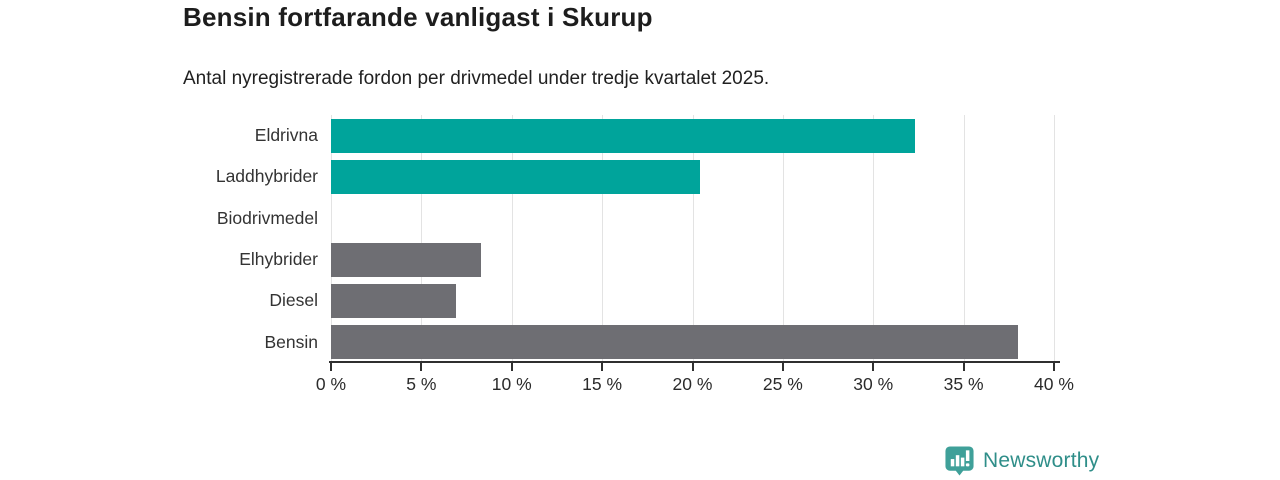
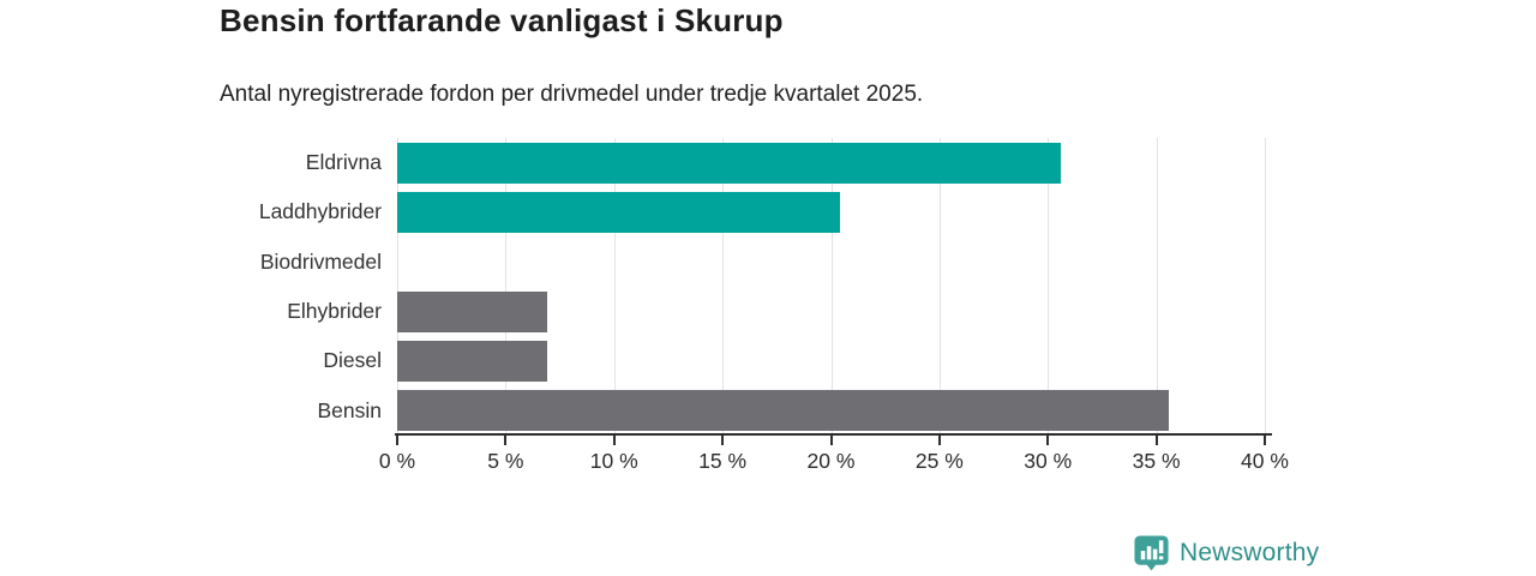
Eldrivna: 32.3% -> 30.6%
Elhybrider: 8.3% -> 6.9%
Bensin: 38.0% -> 35.6%
